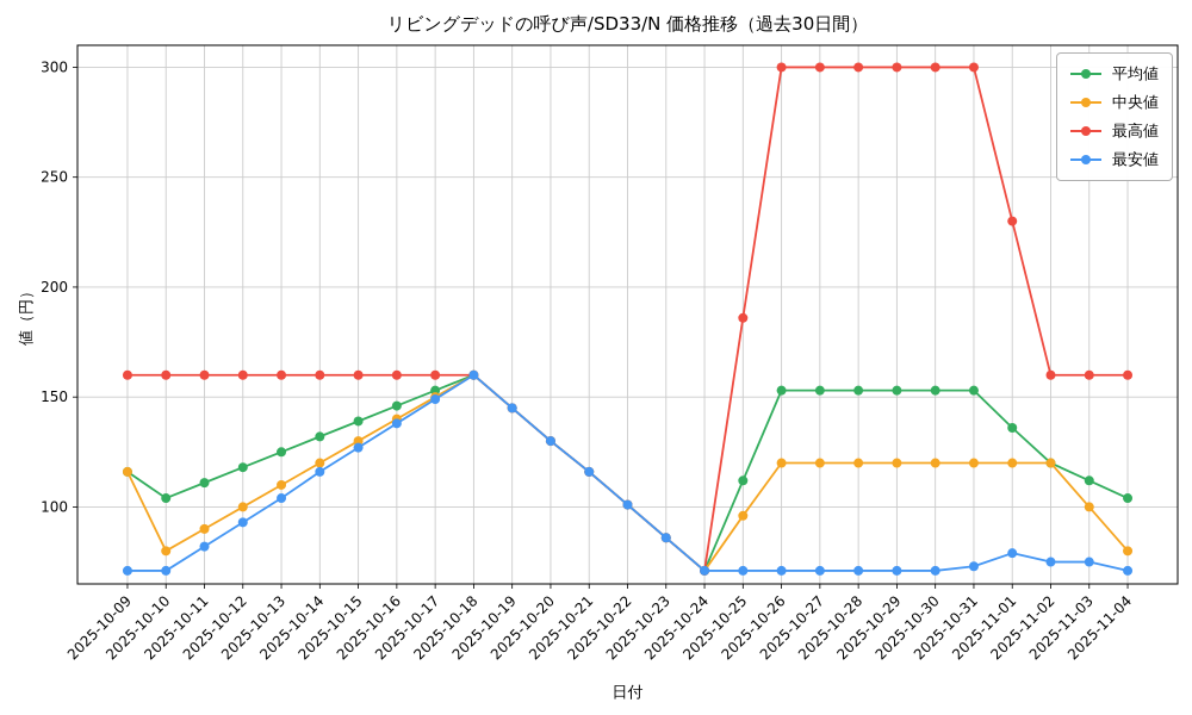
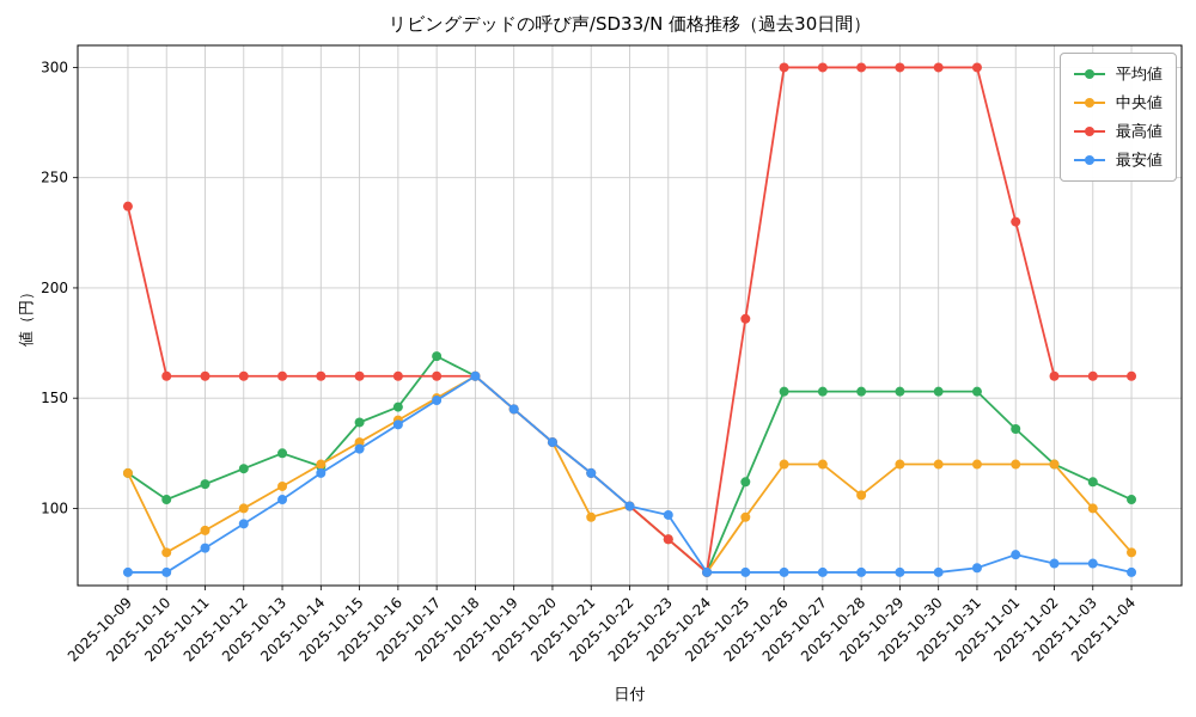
最高値/2025-10-09: 160 -> 237
平均値/2025-10-14: 132 -> 119
平均値/2025-10-17: 153 -> 169
中央値/2025-10-21: 116 -> 96
最安値/2025-10-23: 86 -> 97
中央値/2025-10-28: 120 -> 106
